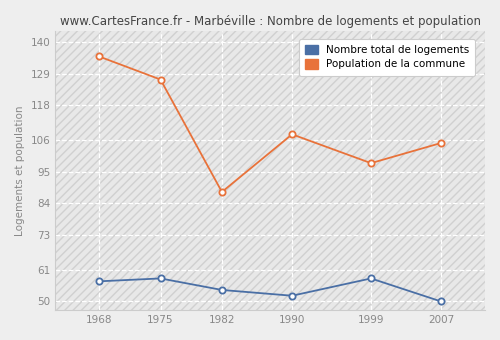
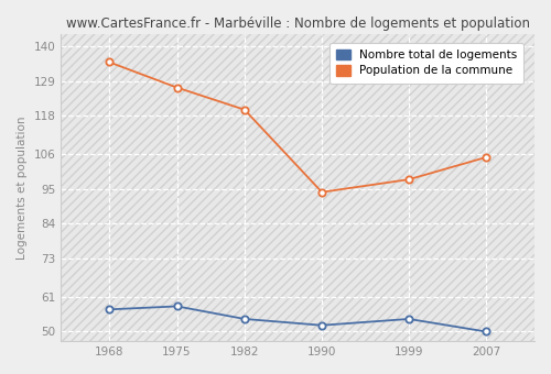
Population de la commune/1982: 88 -> 120
Population de la commune/1990: 108 -> 94
Nombre total de logements/1999: 58 -> 54
